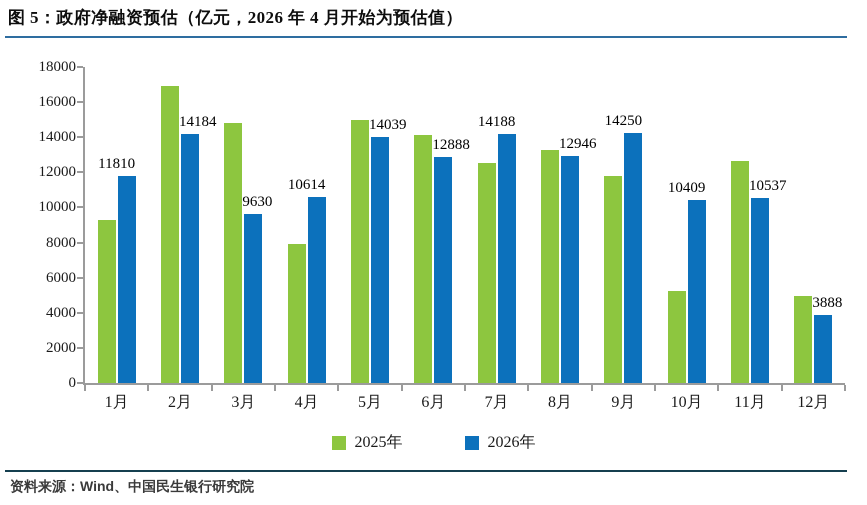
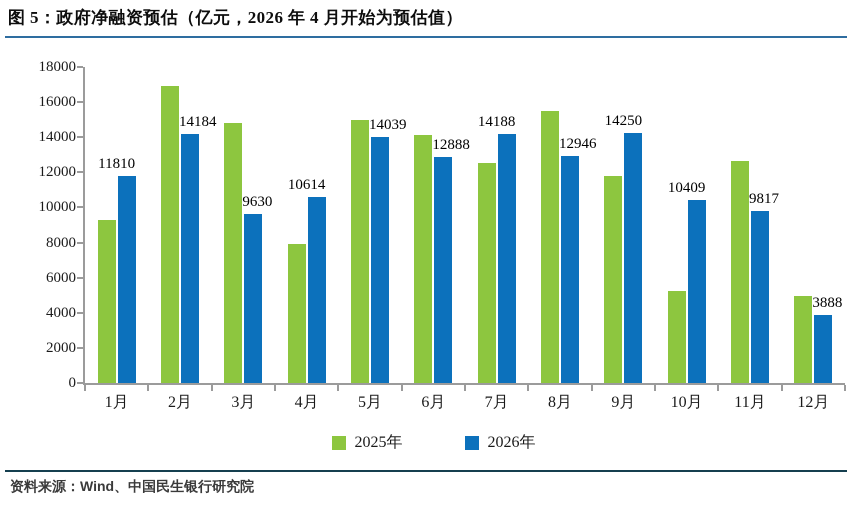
2025年/8月: 13300 -> 15500
2026年/11月: 10537 -> 9817
